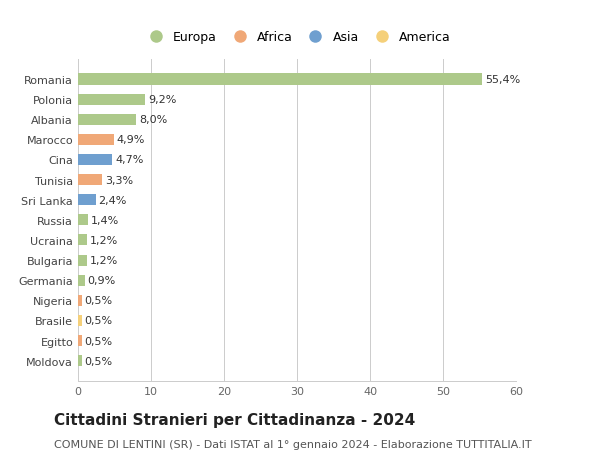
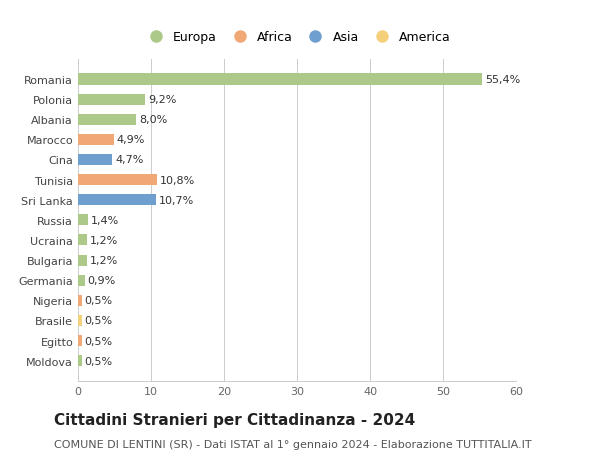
Tunisia: 3,3% -> 10,8%
Sri Lanka: 2,4% -> 10,7%
